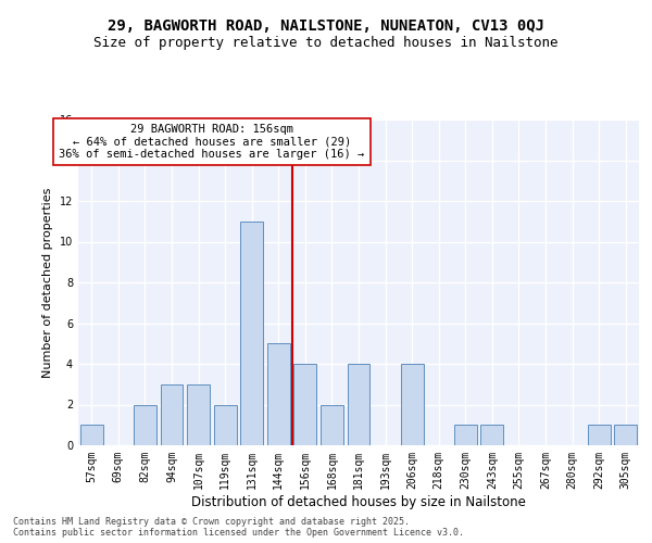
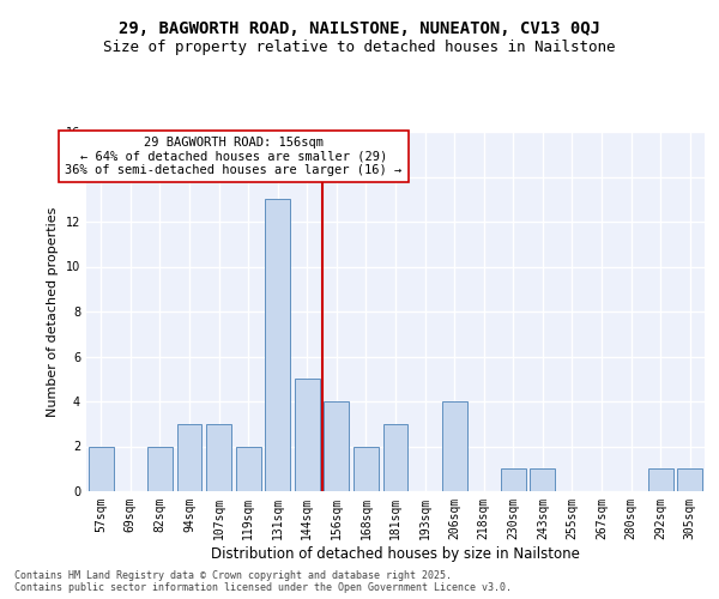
57sqm: 1 -> 2
131sqm: 11 -> 13
181sqm: 4 -> 3
